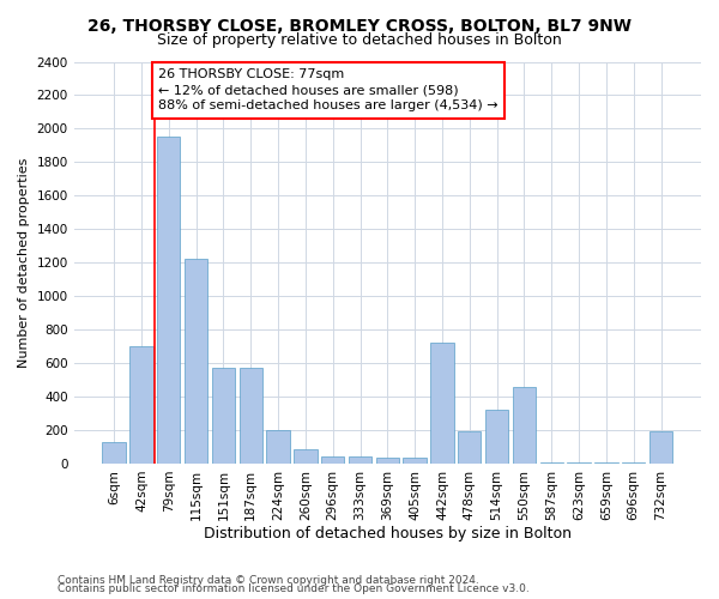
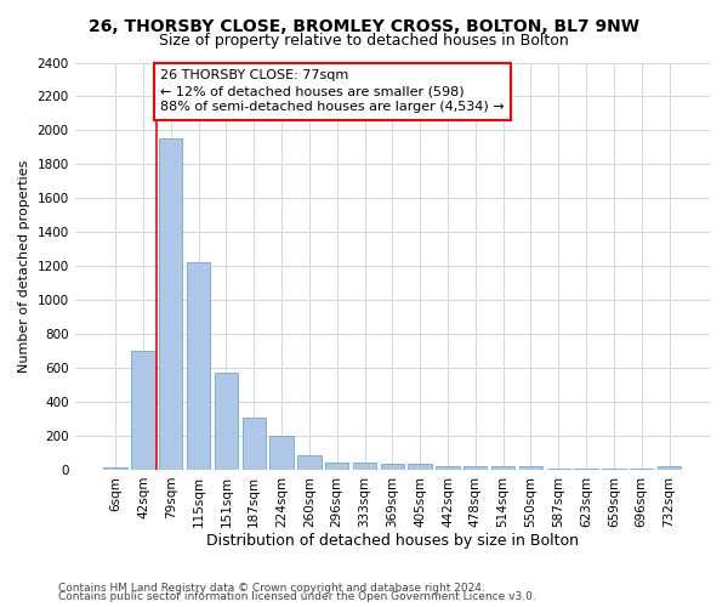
6sqm: 130 -> 20
187sqm: 570 -> 300
442sqm: 720 -> 20
478sqm: 190 -> 20
514sqm: 320 -> 20
550sqm: 460 -> 20
732sqm: 190 -> 20
